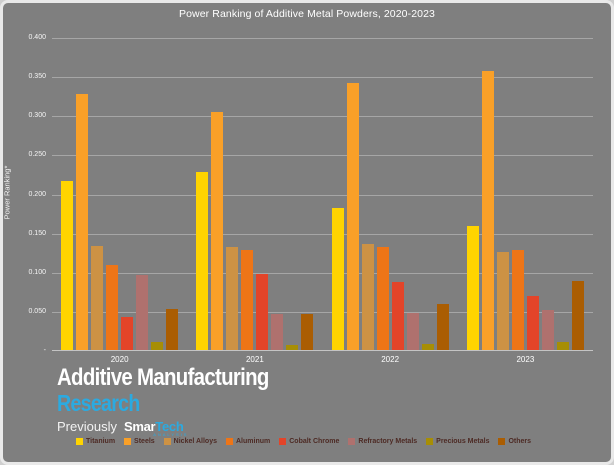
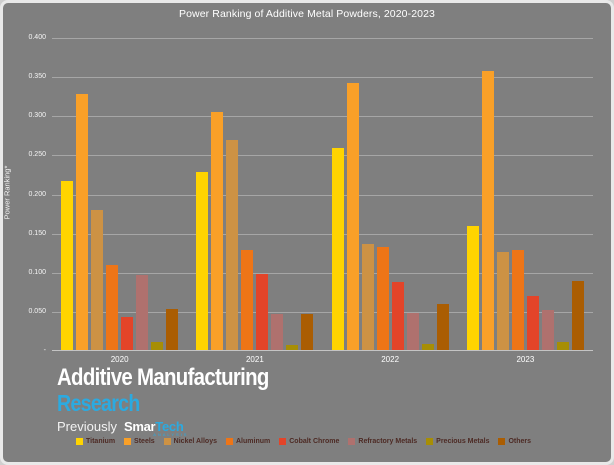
Nickel Alloys/2020: 0.13 -> 0.18
Nickel Alloys/2021: 0.13 -> 0.27
Titanium/2022: 0.18 -> 0.26
